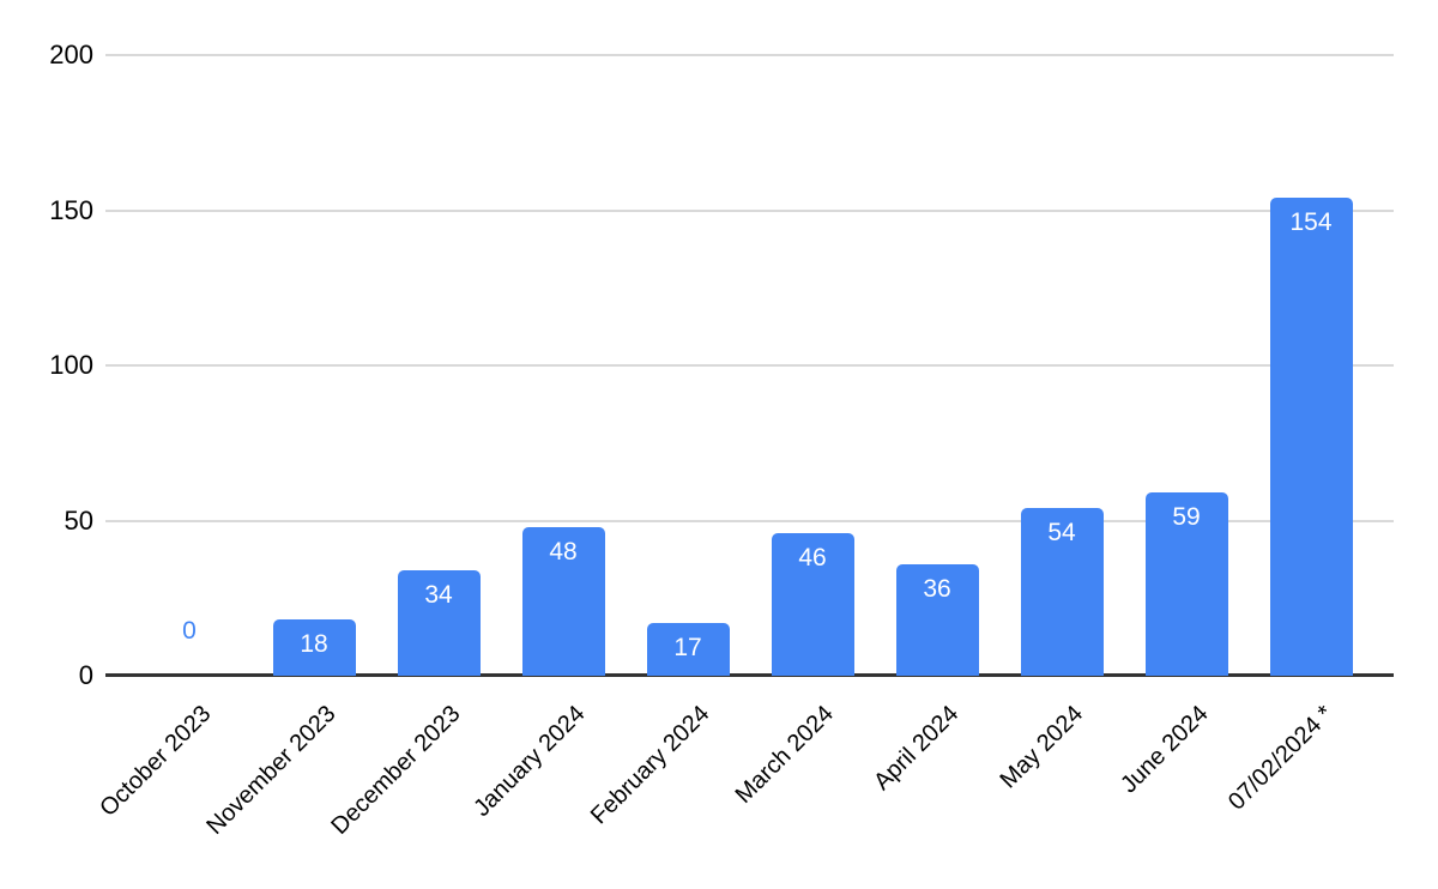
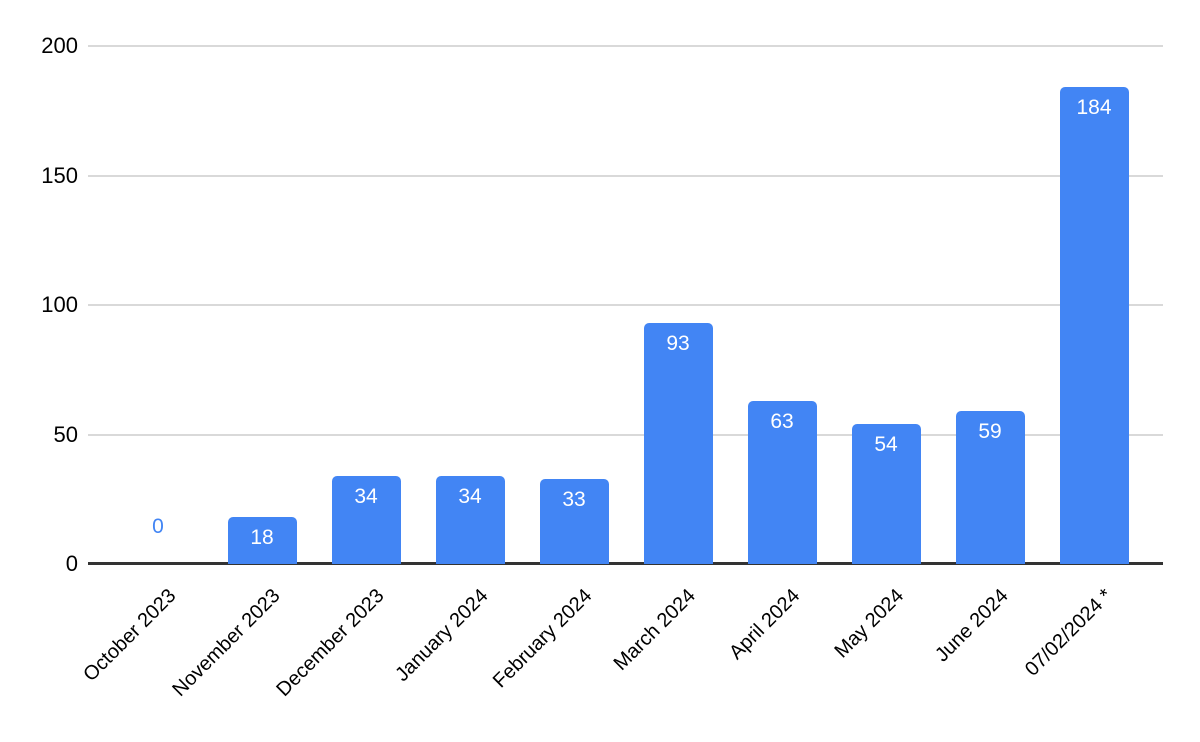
January 2024: 48 -> 34
February 2024: 17 -> 33
March 2024: 46 -> 93
April 2024: 36 -> 63
07/02/2024 *: 154 -> 184
